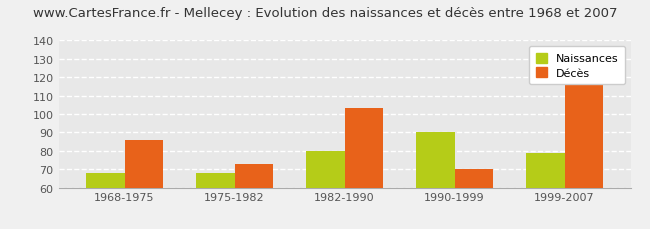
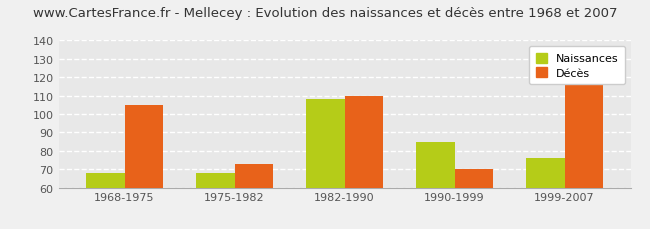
Décès/1968-1975: 86 -> 105
Naissances/1982-1990: 80 -> 108
Décès/1982-1990: 103 -> 110
Naissances/1990-1999: 90 -> 85
Naissances/1999-2007: 79 -> 76
